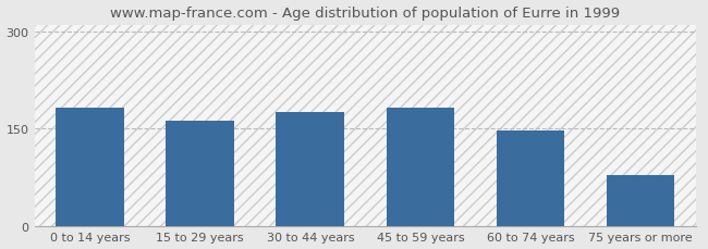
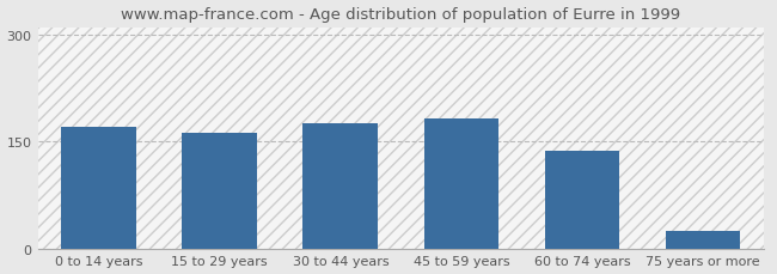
0 to 14 years: 182 -> 170
60 to 74 years: 148 -> 138
75 years or more: 78 -> 25
